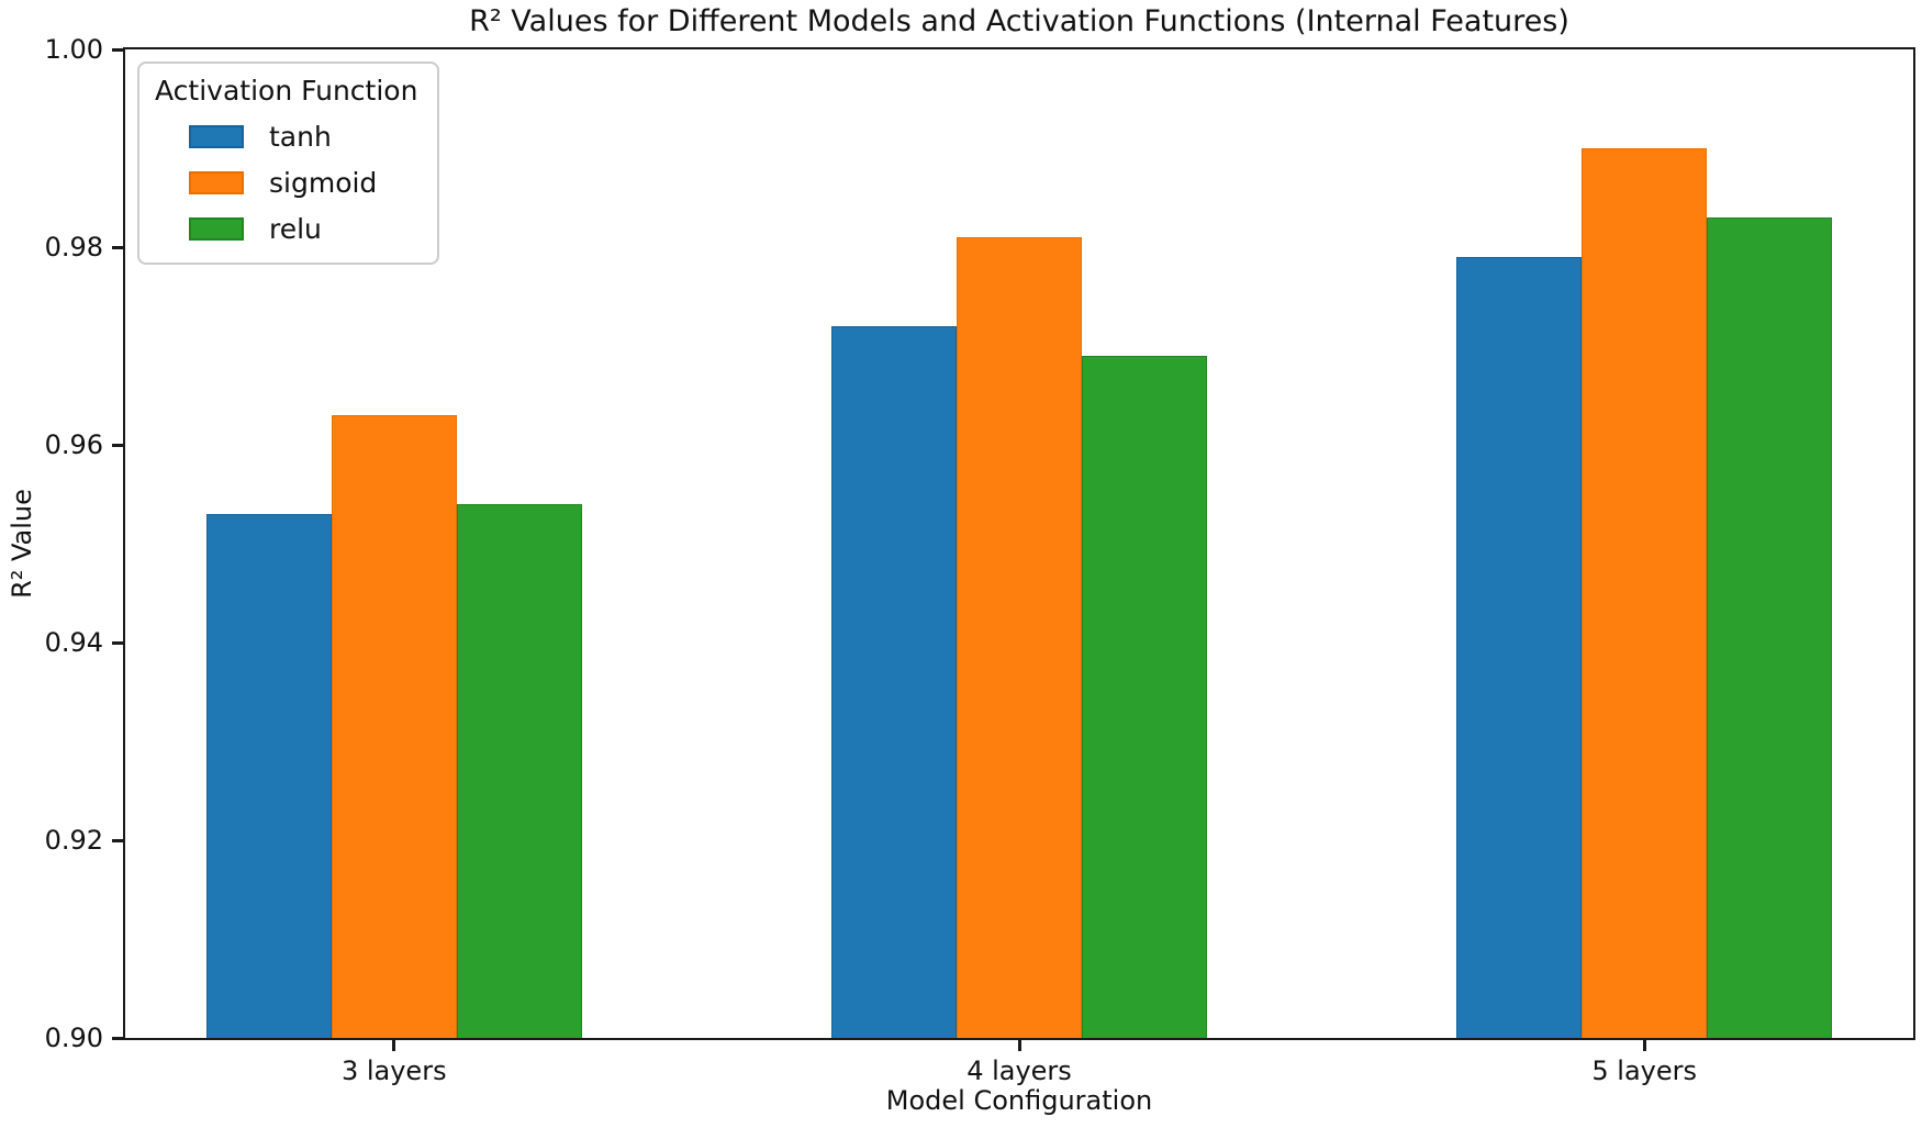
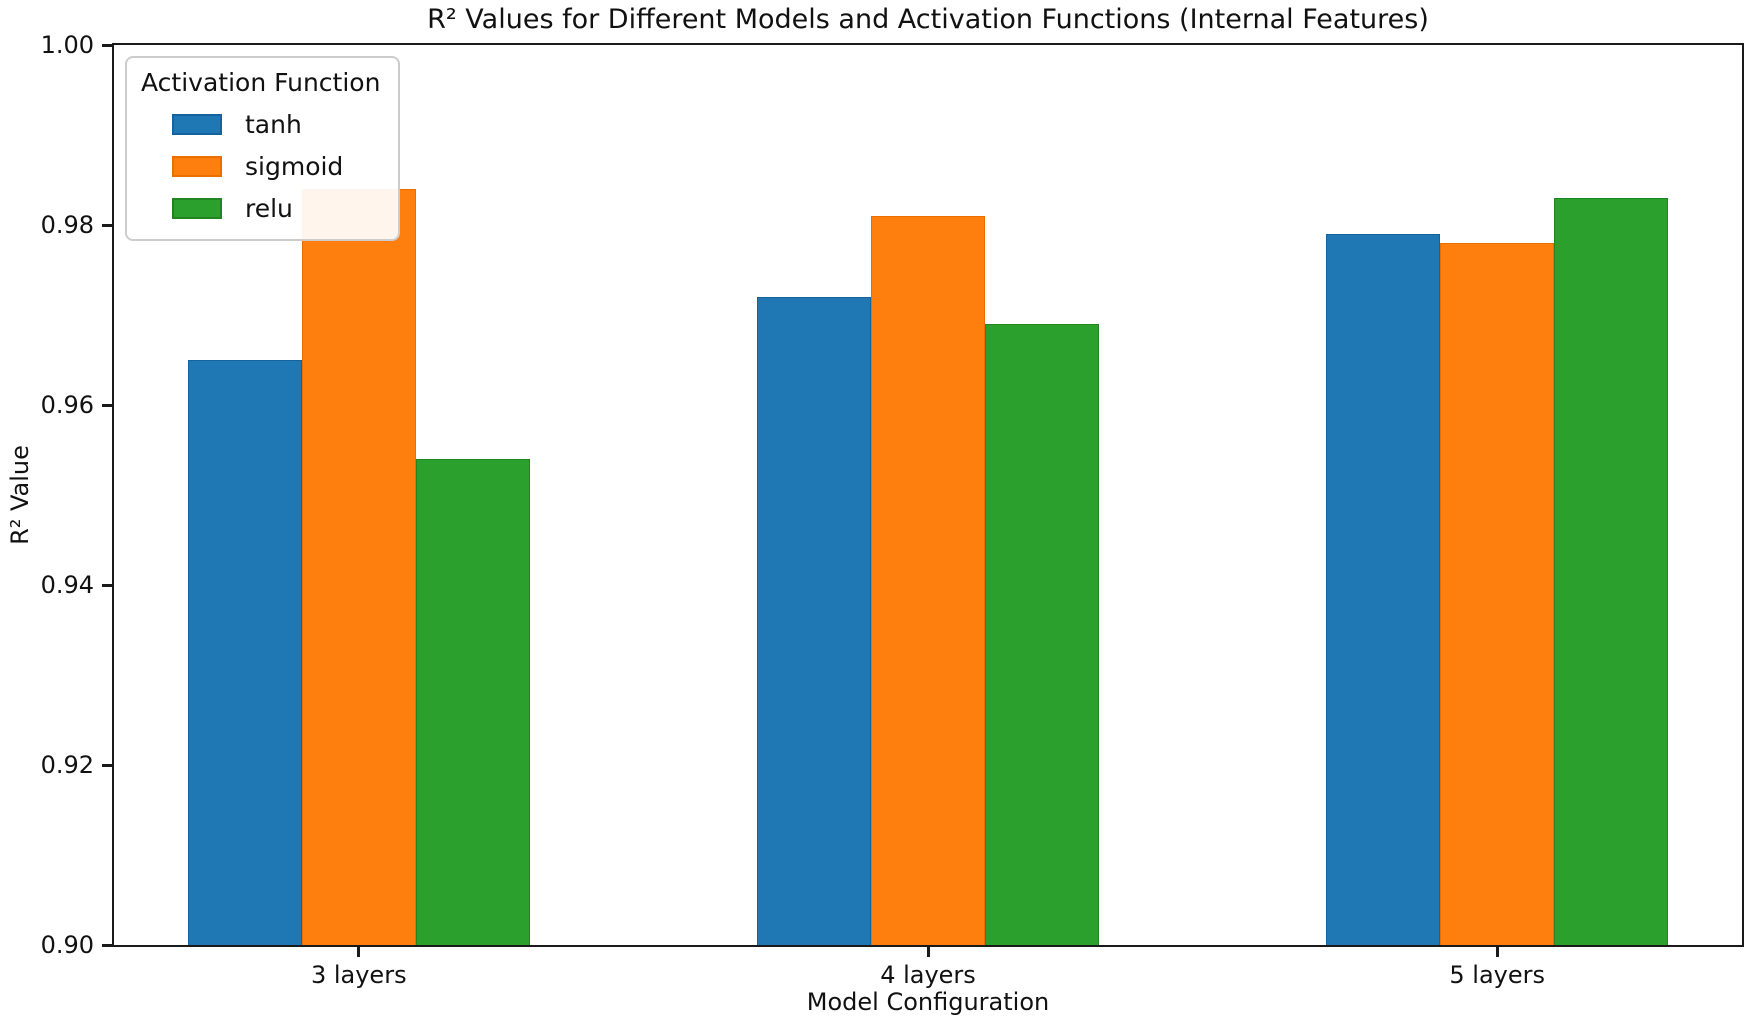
tanh/3 layers: 0.953 -> 0.965
sigmoid/3 layers: 0.963 -> 0.984
sigmoid/5 layers: 0.990 -> 0.978
